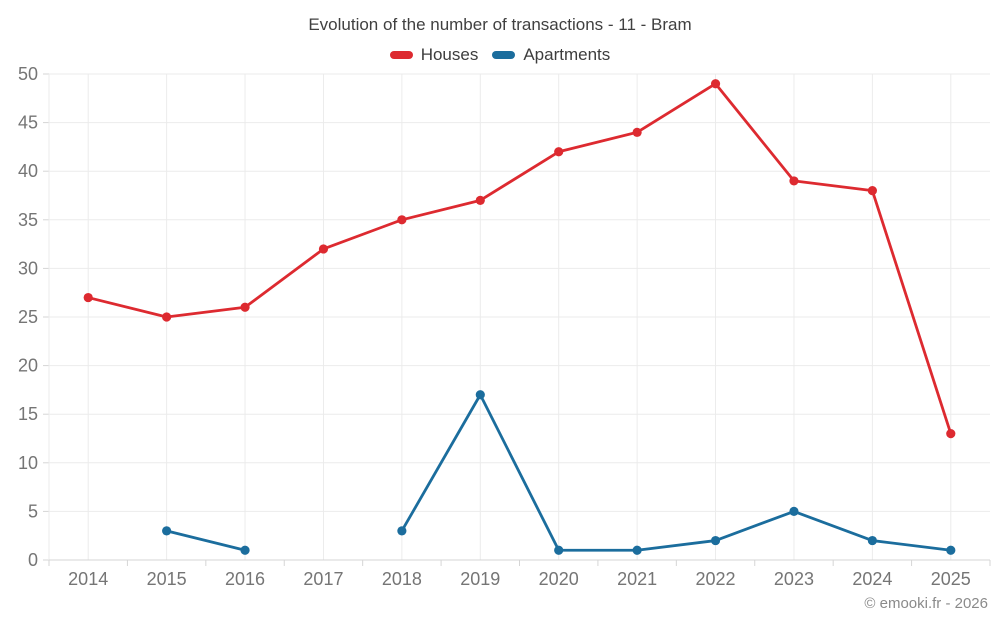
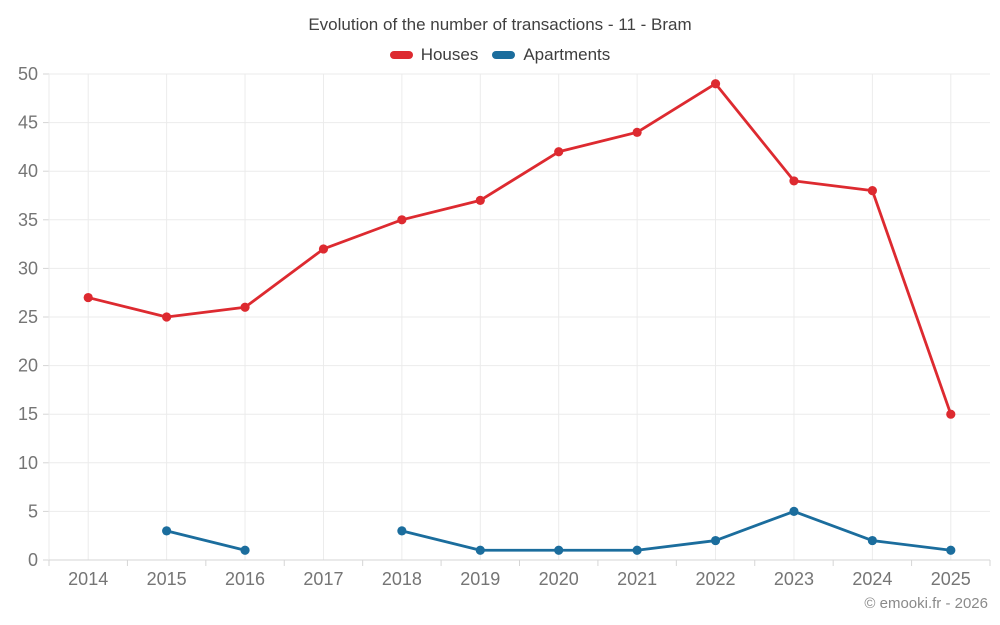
Apartments/2019: 17 -> 1
Houses/2025: 13 -> 15
